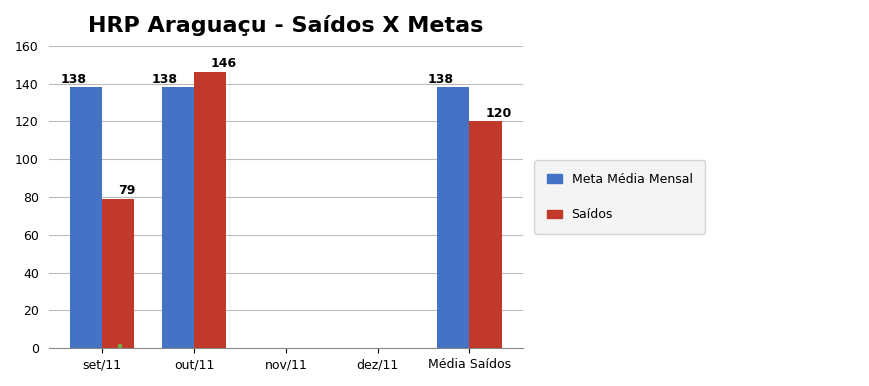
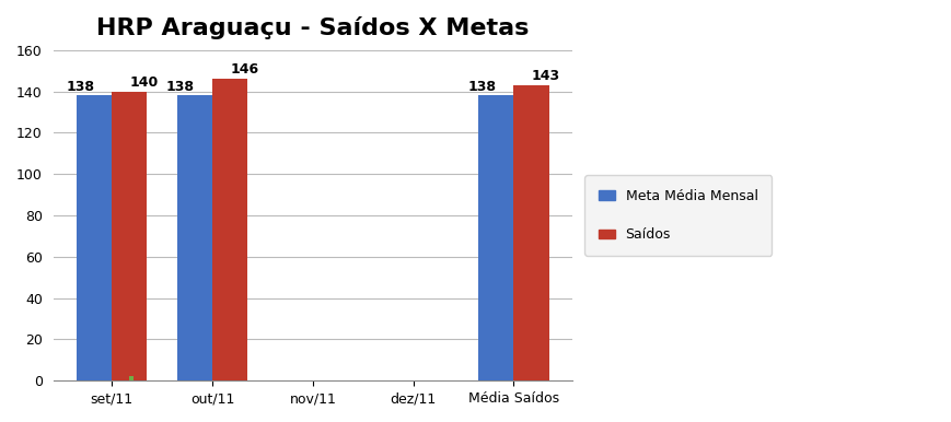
Saídos/set/11: 79 -> 140
Saídos/Média Saídos: 120 -> 143
